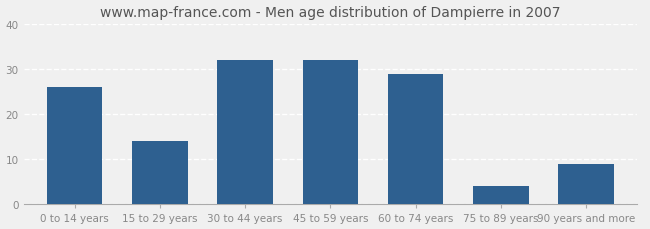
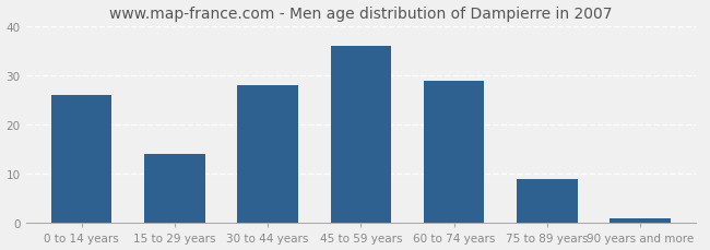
30 to 44 years: 32 -> 28
45 to 59 years: 32 -> 36
75 to 89 years: 4 -> 9
90 years and more: 9 -> 1
